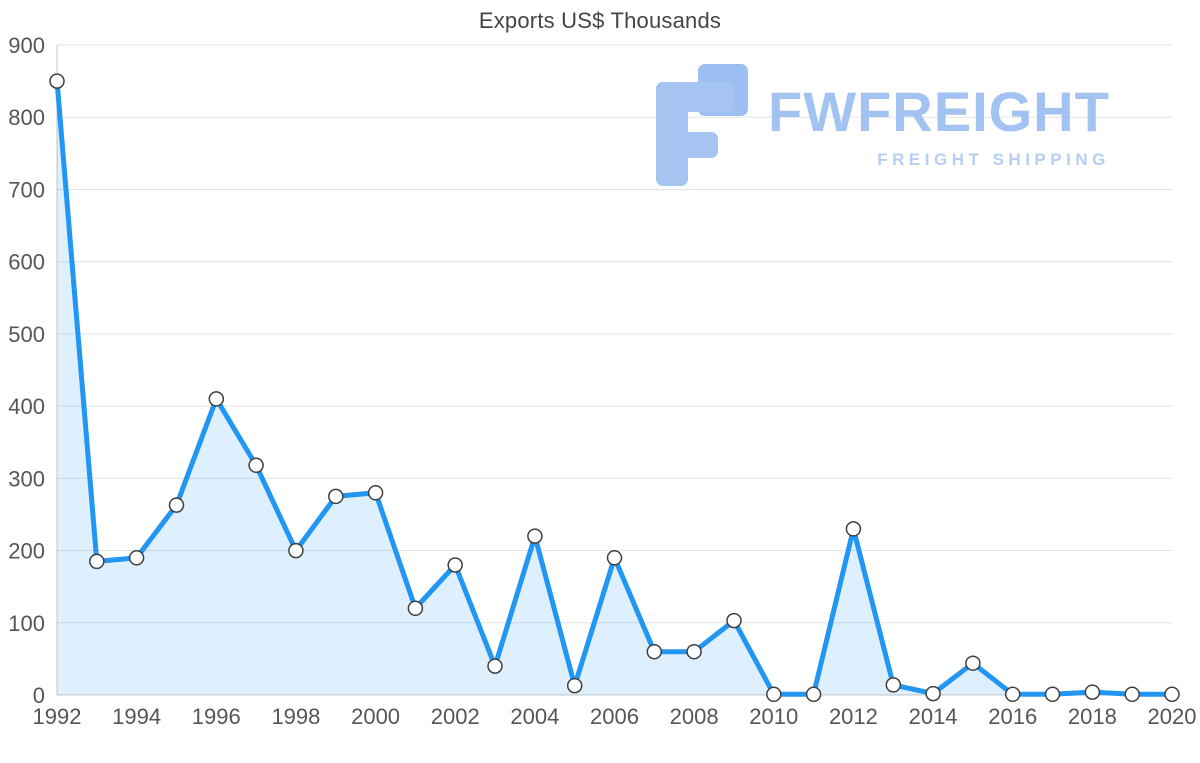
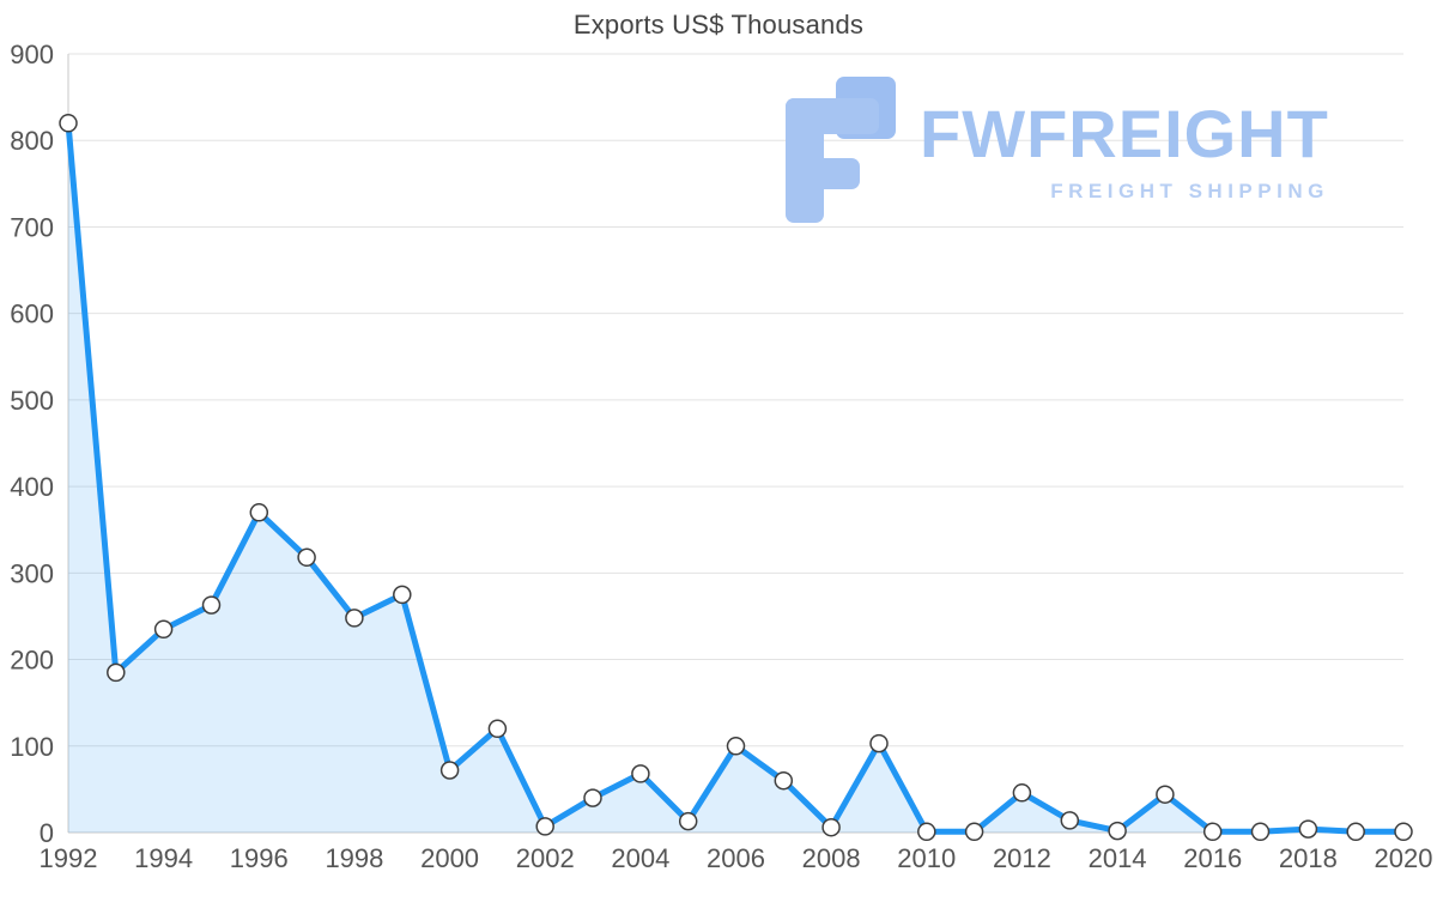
1992: 850 -> 820
1994: 190 -> 240
1996: 410 -> 370
1998: 200 -> 250
2000: 280 -> 70
2002: 180 -> 10
2004: 220 -> 70
2006: 190 -> 100
2008: 60 -> 10
2012: 230 -> 50
